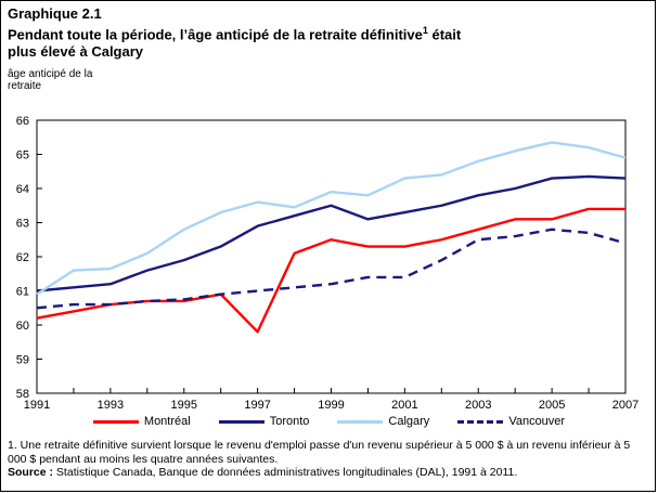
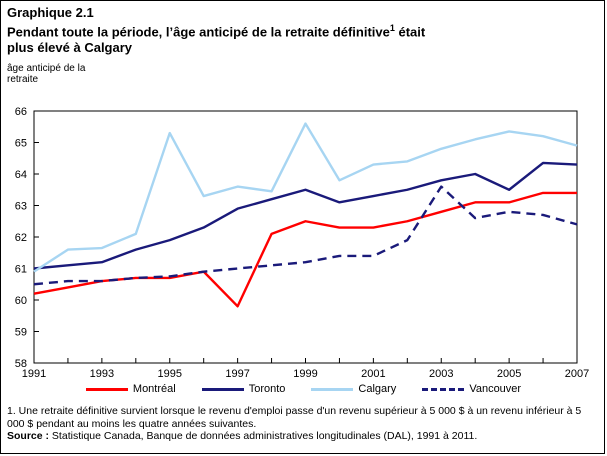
Calgary/1995: 62.8 -> 65.3
Calgary/1999: 63.9 -> 65.6
Vancouver/2003: 62.5 -> 63.6
Toronto/2005: 64.3 -> 63.5
